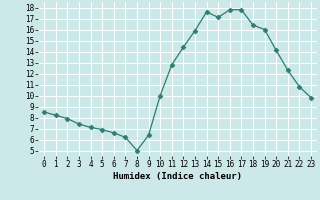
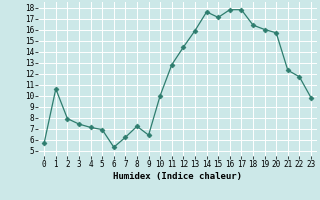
0: 8.5 -> 5.7
1: 8.2 -> 10.6
6: 6.6 -> 5.3
8: 5.0 -> 7.2
20: 14.1 -> 15.7
22: 10.8 -> 11.7
